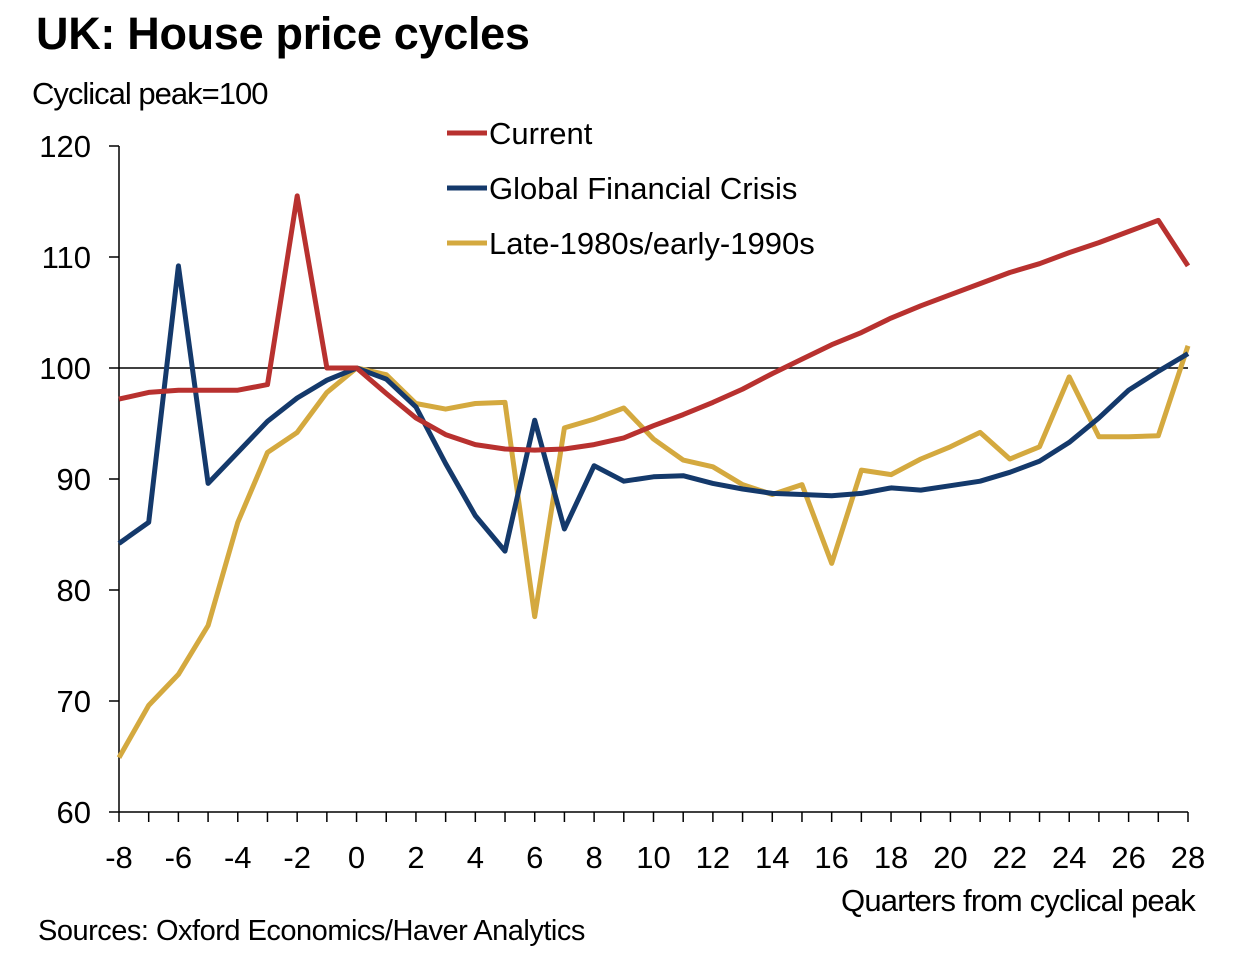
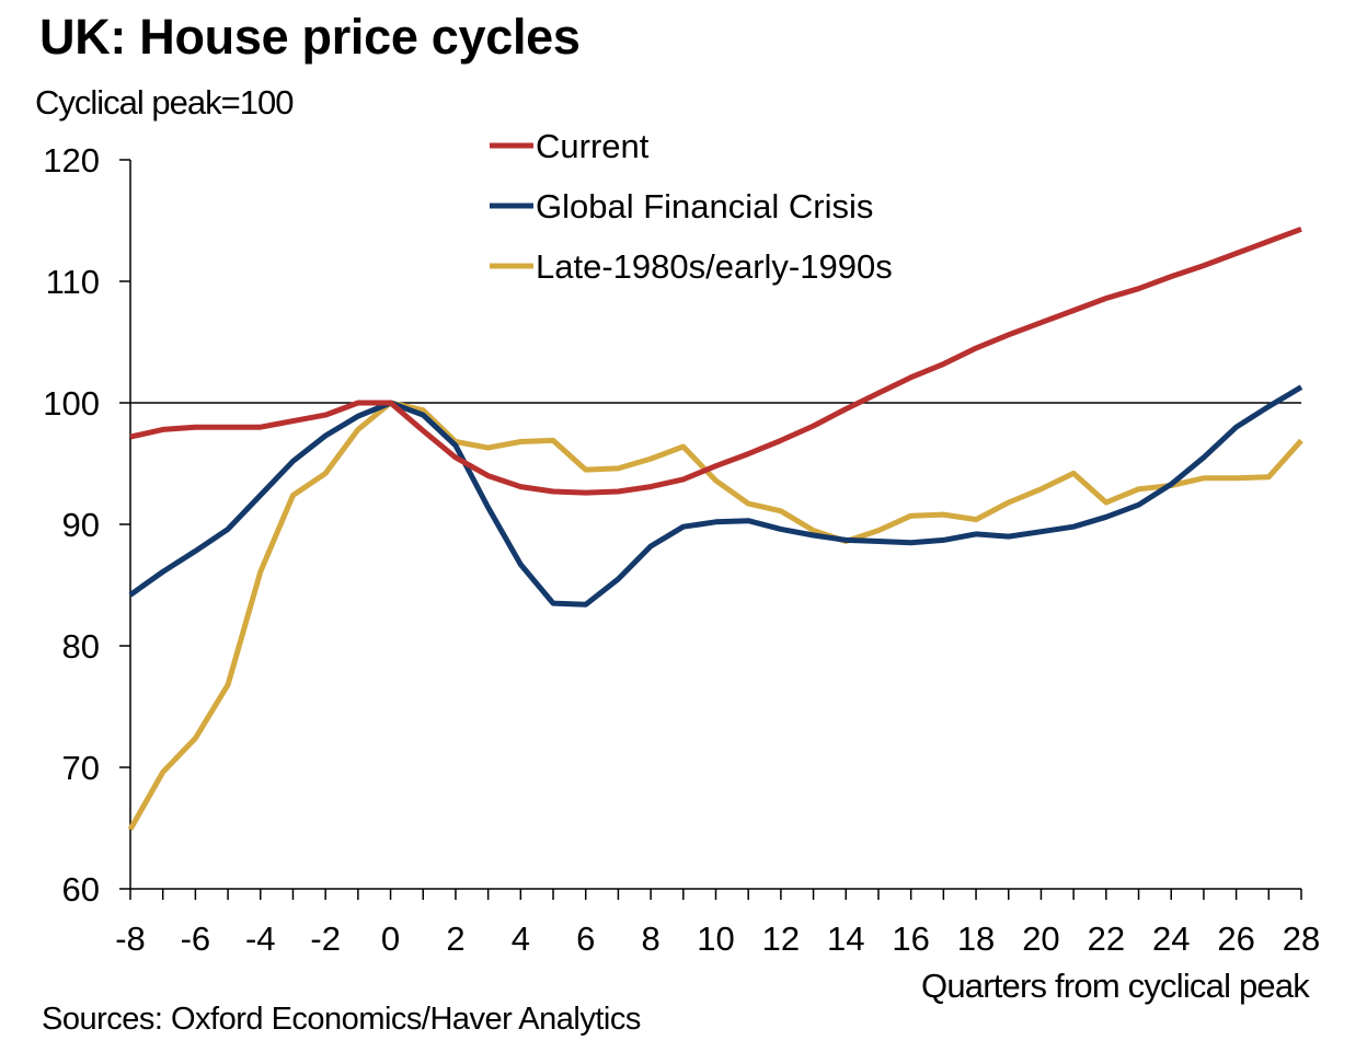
Global Financial Crisis/-6: 109.2 -> 87.8
Current/-2: 115.5 -> 99.0
Global Financial Crisis/6: 95.3 -> 83.4
Late-1980s/early-1990s/6: 77.6 -> 94.5
Global Financial Crisis/8: 91.2 -> 88.2
Late-1980s/early-1990s/16: 82.4 -> 90.7
Late-1980s/early-1990s/24: 99.2 -> 93.2
Current/28: 109.2 -> 114.3
Late-1980s/early-1990s/28: 102.0 -> 96.9
